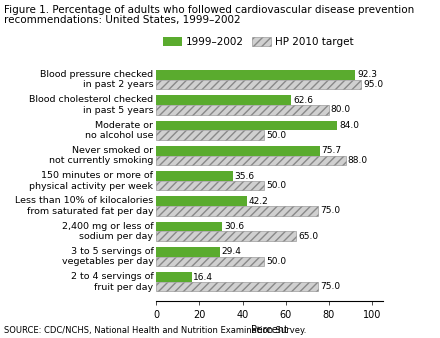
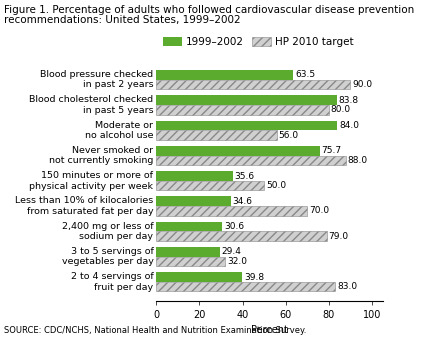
1999–2002/Blood pressure checked in past 2 years: 92.3 -> 63.5
HP 2010 target/Blood pressure checked in past 2 years: 95.0 -> 90.0
1999–2002/Blood cholesterol checked in past 5 years: 62.6 -> 83.8
HP 2010 target/Moderate or no alcohol use: 50.0 -> 56.0
1999–2002/Less than 10% of kilocalories from saturated fat per day: 42.2 -> 34.6
HP 2010 target/Less than 10% of kilocalories from saturated fat per day: 75.0 -> 70.0
HP 2010 target/2,400 mg or less of sodium per day: 65.0 -> 79.0
HP 2010 target/3 to 5 servings of vegetables per day: 50.0 -> 32.0
1999–2002/2 to 4 servings of fruit per day: 16.4 -> 39.8
HP 2010 target/2 to 4 servings of fruit per day: 75.0 -> 83.0
